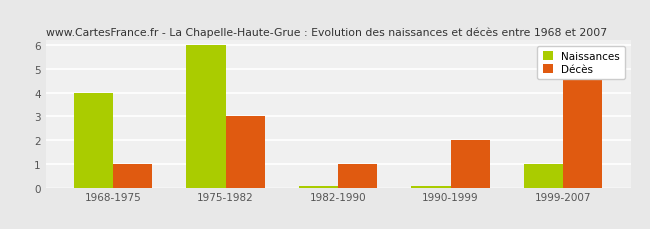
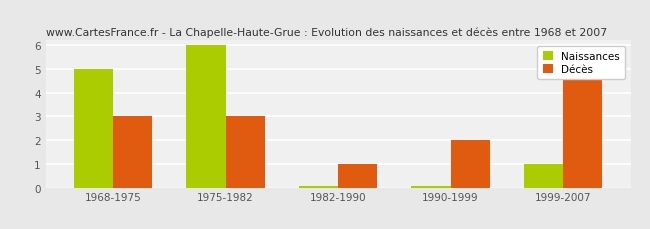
Naissances/1968-1975: 4.00 -> 5.00
Décès/1968-1975: 1 -> 3
